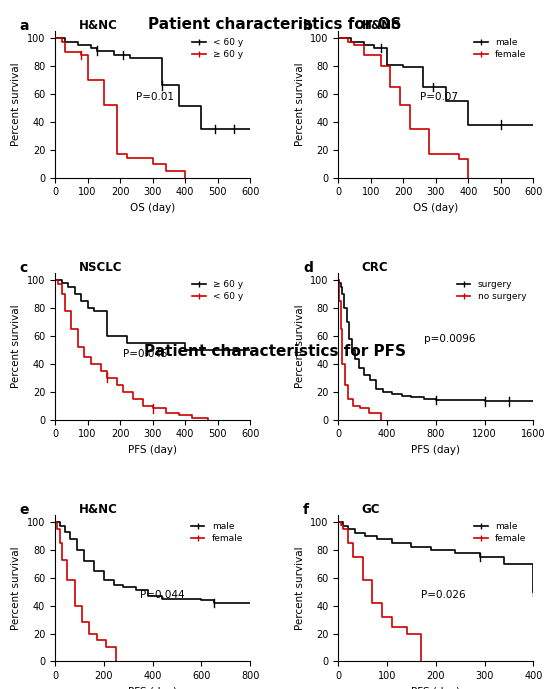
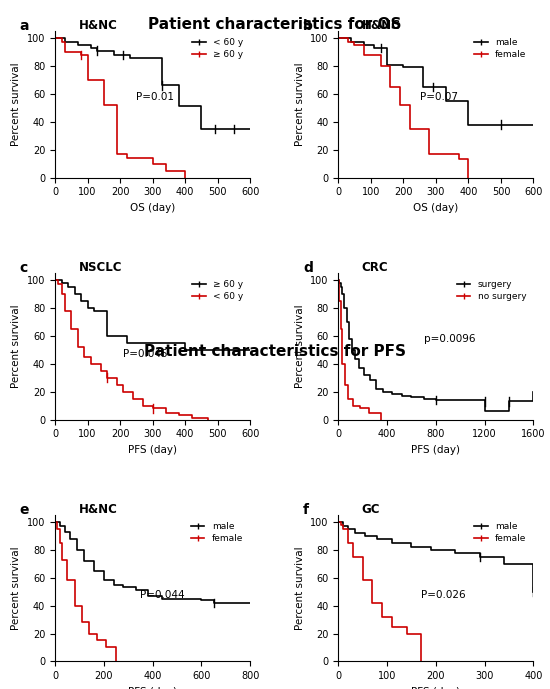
surgery/1200: 13 -> 6
surgery/1600: 13 -> 20
